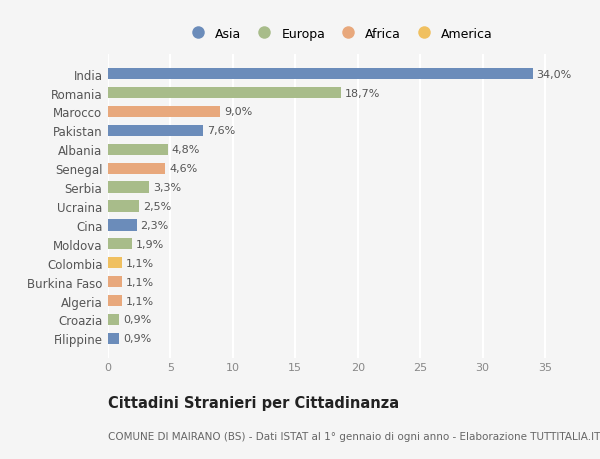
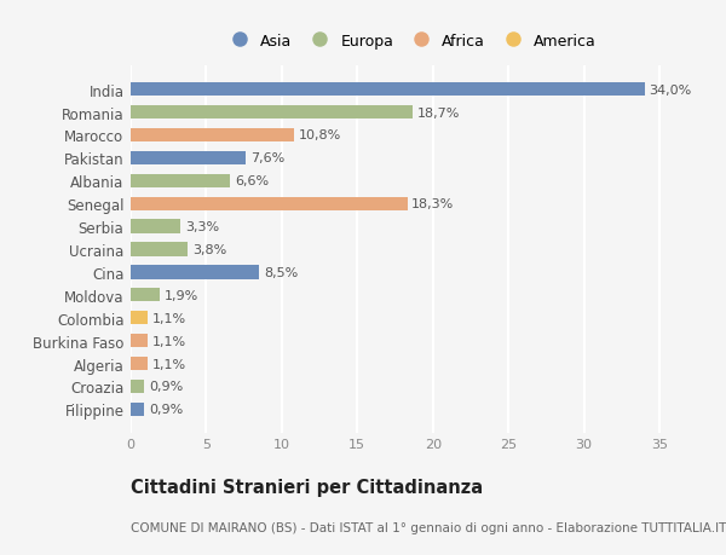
Marocco: 9,0% -> 10,8%
Albania: 4,8% -> 6,6%
Senegal: 4,6% -> 18,3%
Ucraina: 2,5% -> 3,8%
Cina: 2,3% -> 8,5%
